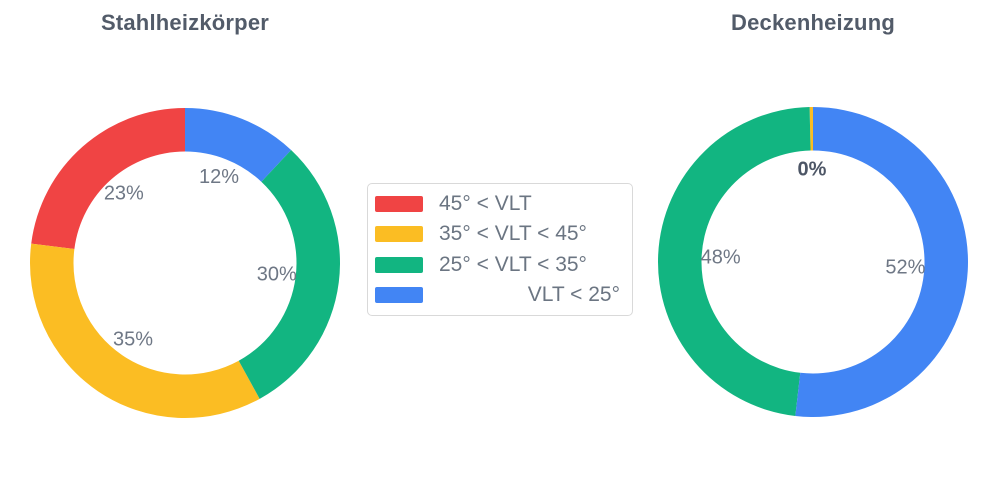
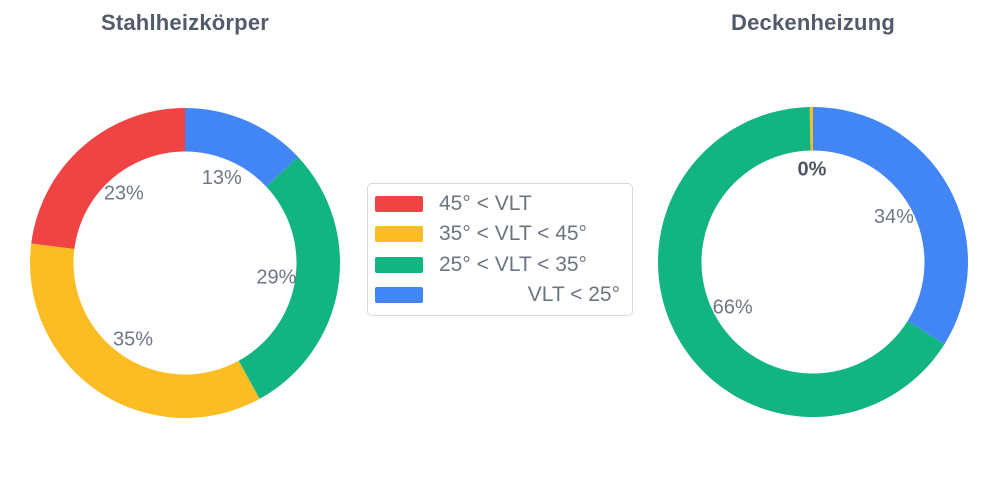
Stahlheizkörper/25° < VLT < 35°: 30% -> 29%
Stahlheizkörper/VLT < 25°: 12% -> 13%
Deckenheizung/25° < VLT < 35°: 48% -> 66%
Deckenheizung/VLT < 25°: 52% -> 34%
